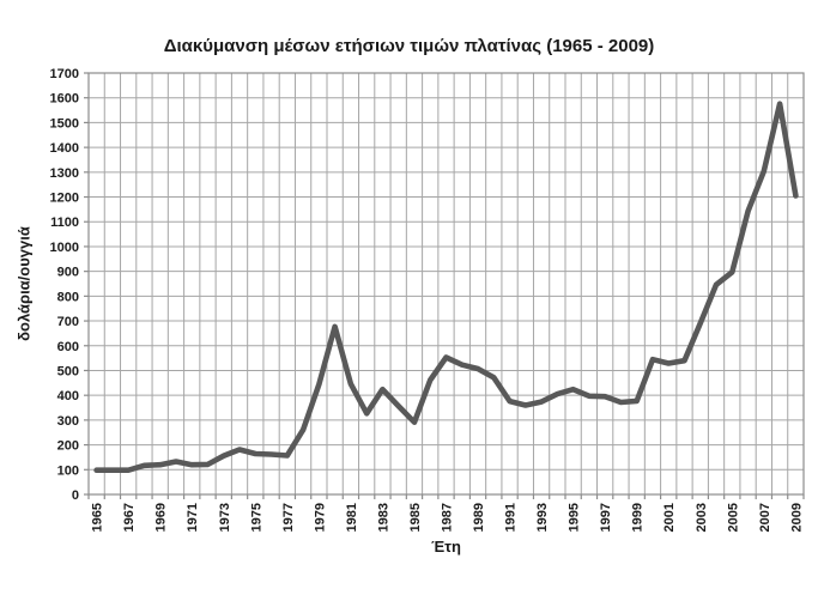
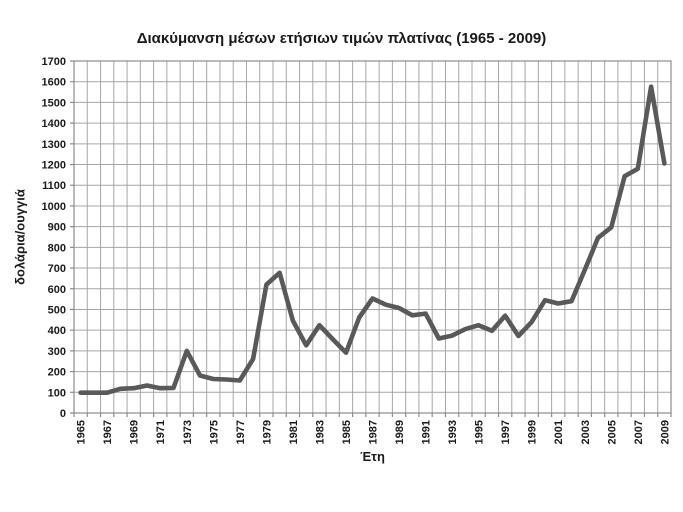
1973: 160 -> 300
1979: 440 -> 620
1991: 380 -> 480
1997: 400 -> 470
1999: 380 -> 440
2007: 1300 -> 1180
